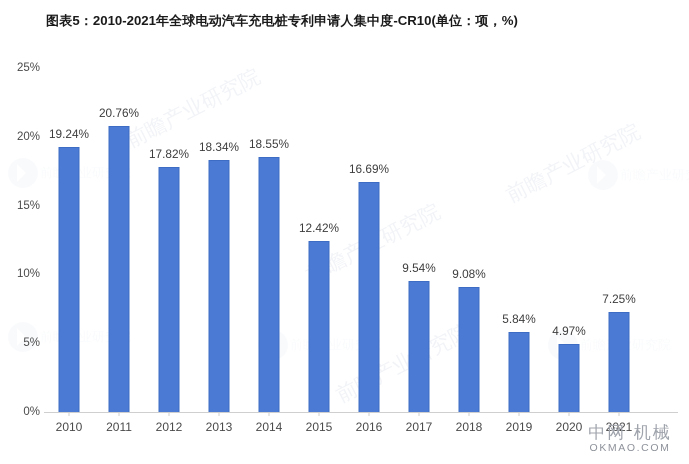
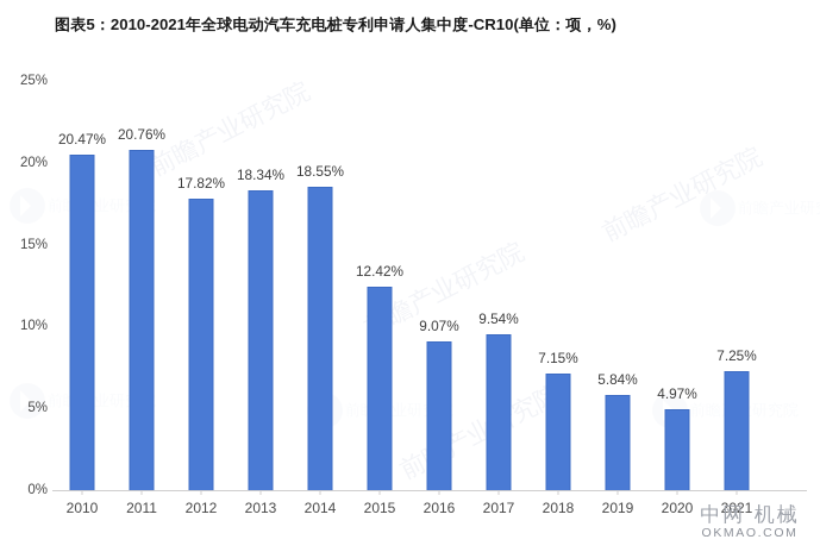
2010: 19.24% -> 20.47%
2016: 16.69% -> 9.07%
2018: 9.08% -> 7.15%
